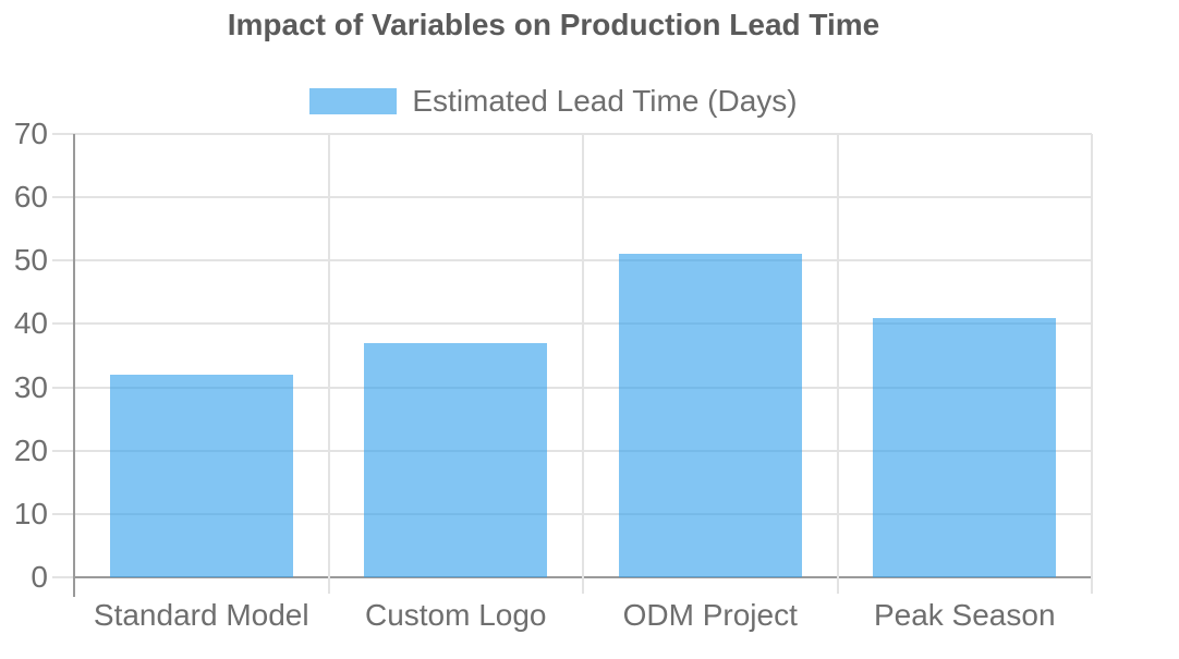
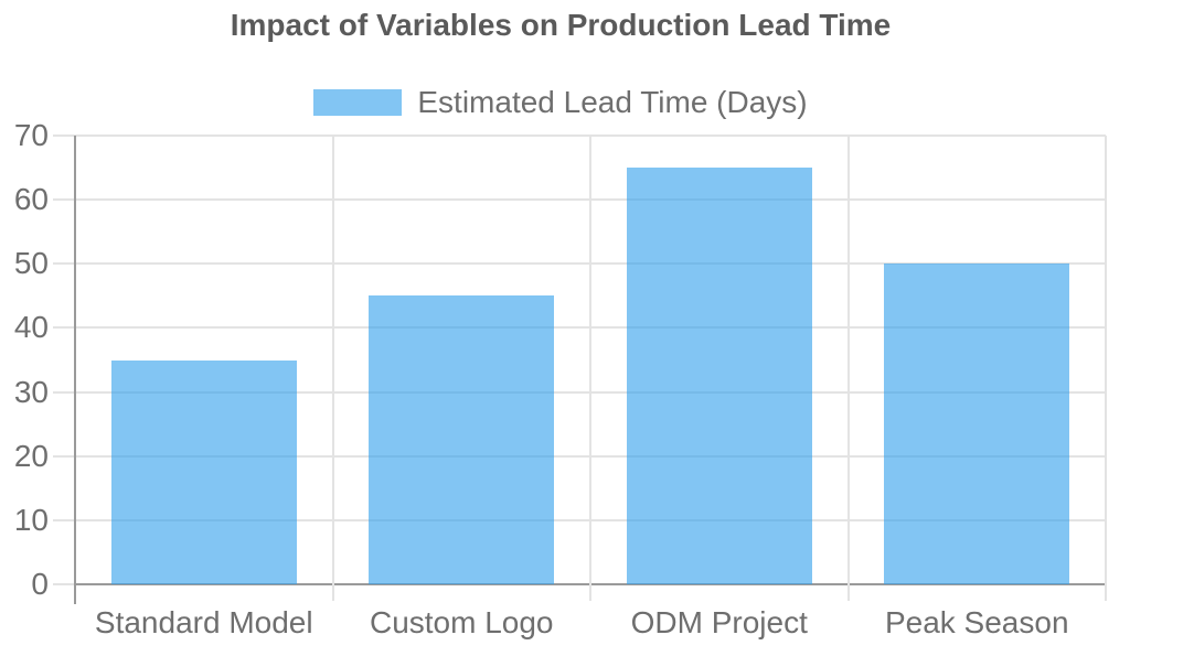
Standard Model: 32 -> 35
Custom Logo: 37 -> 45
ODM Project: 51 -> 65
Peak Season: 41 -> 50
